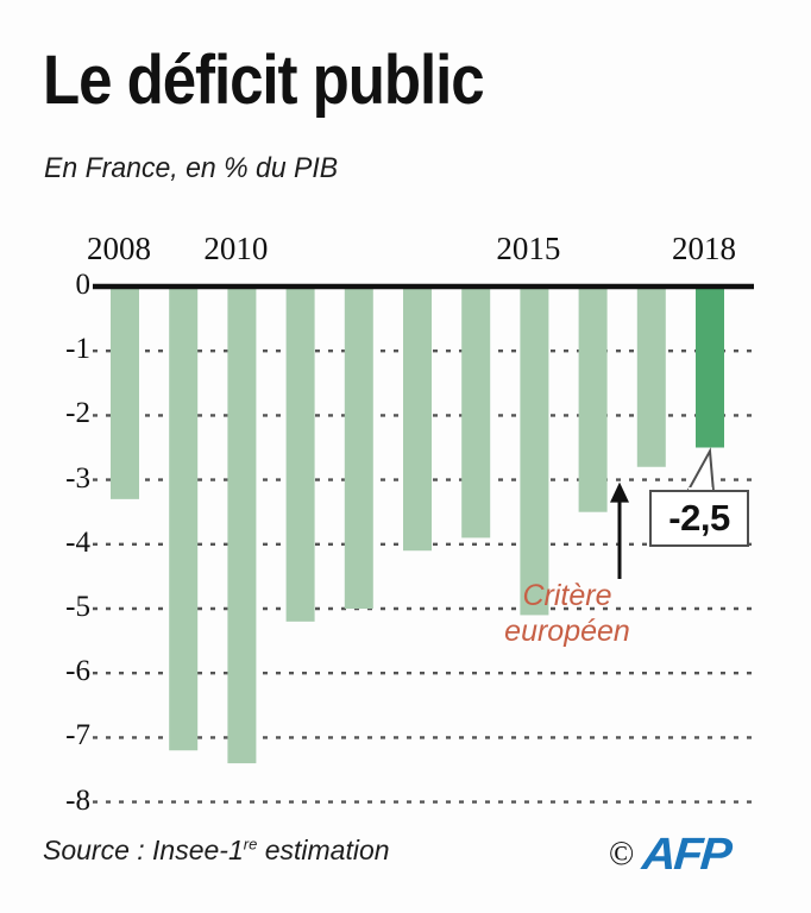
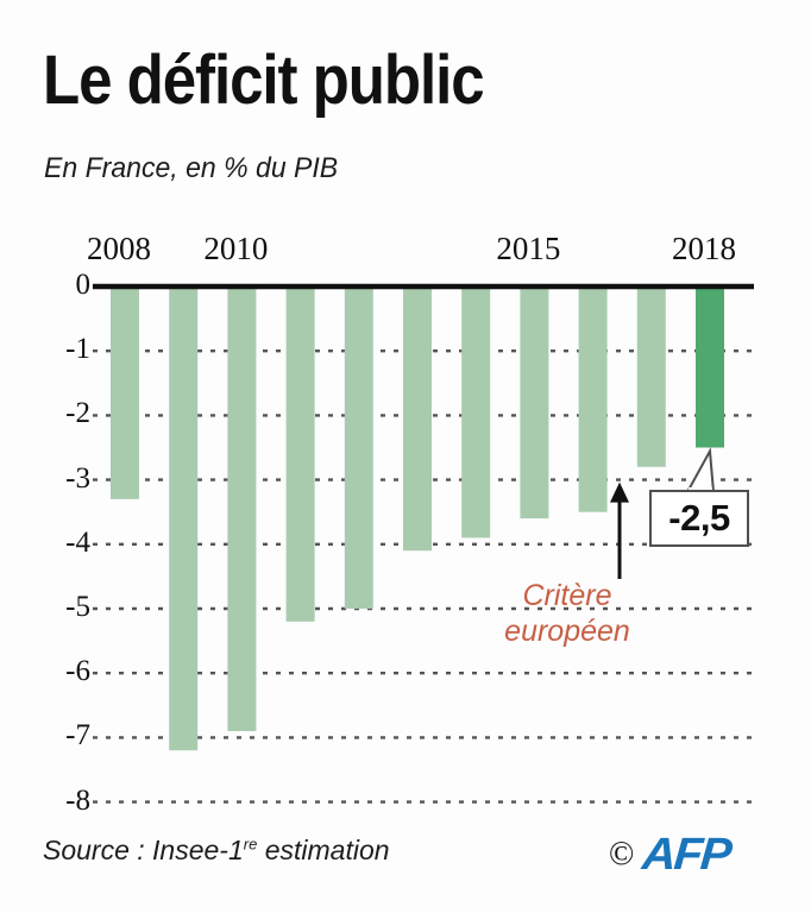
2010: -7.4 -> -6.9
2015: -5.1 -> -3.6
